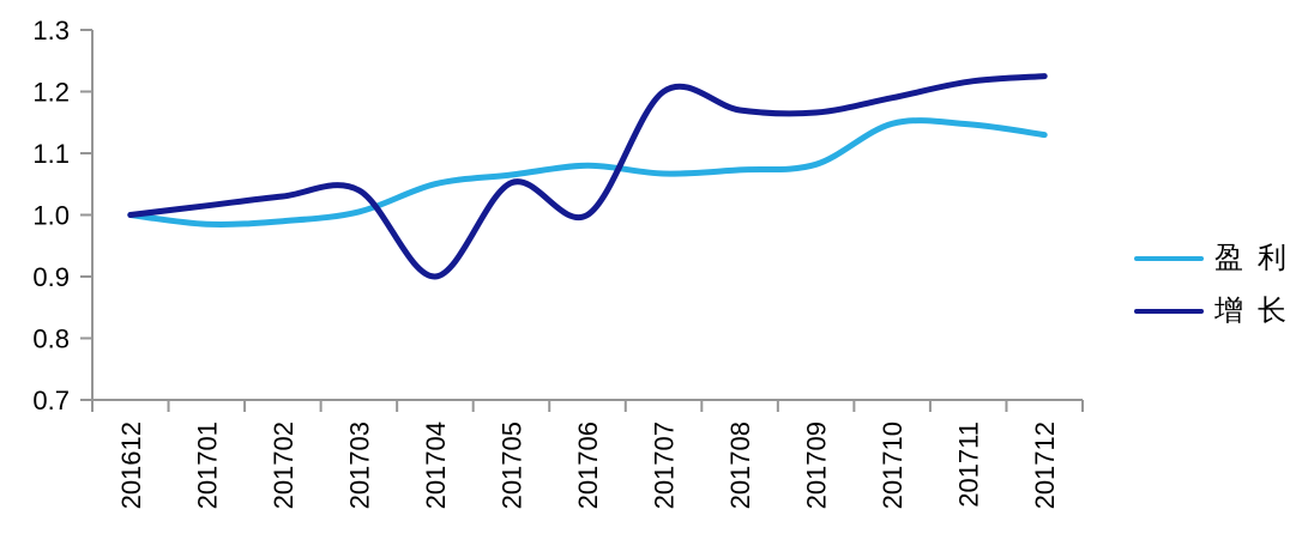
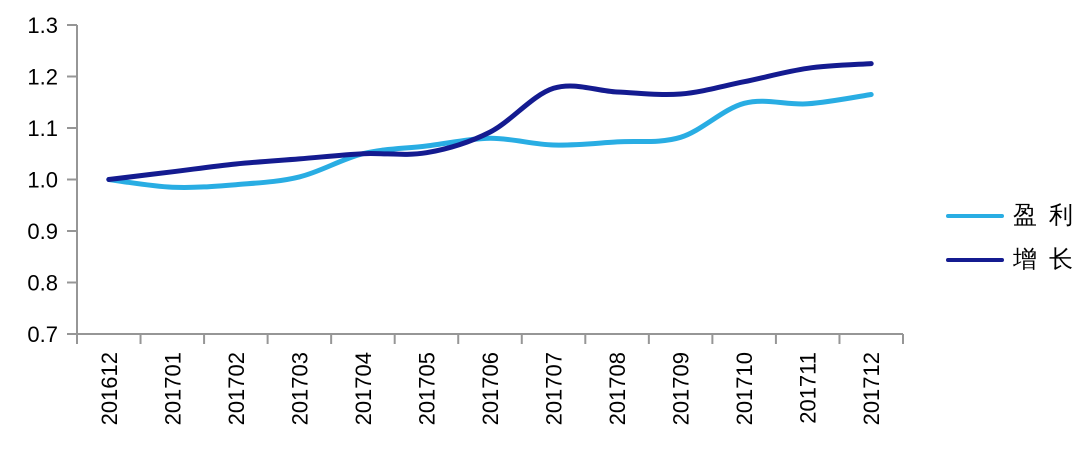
增长/201704: 0.90 -> 1.05
增长/201706: 1.00 -> 1.09
增长/201707: 1.20 -> 1.18
盈利/201712: 1.13 -> 1.17
